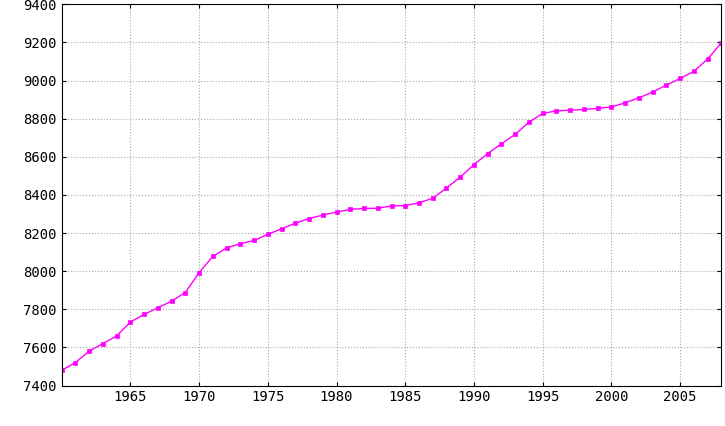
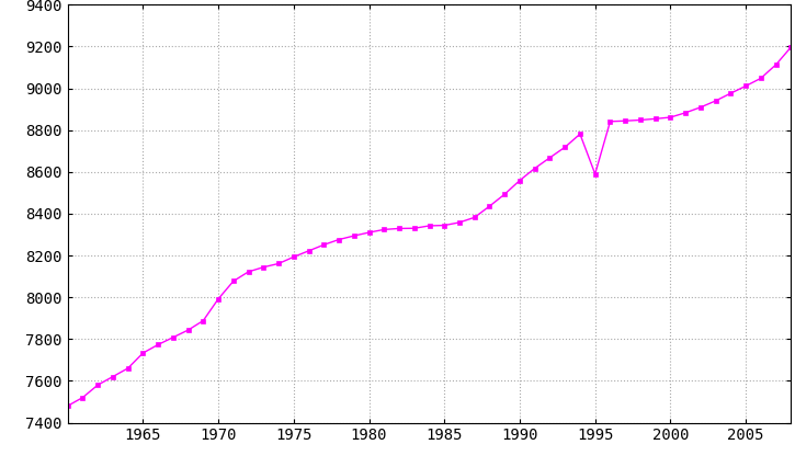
1995: 8830 -> 8590
